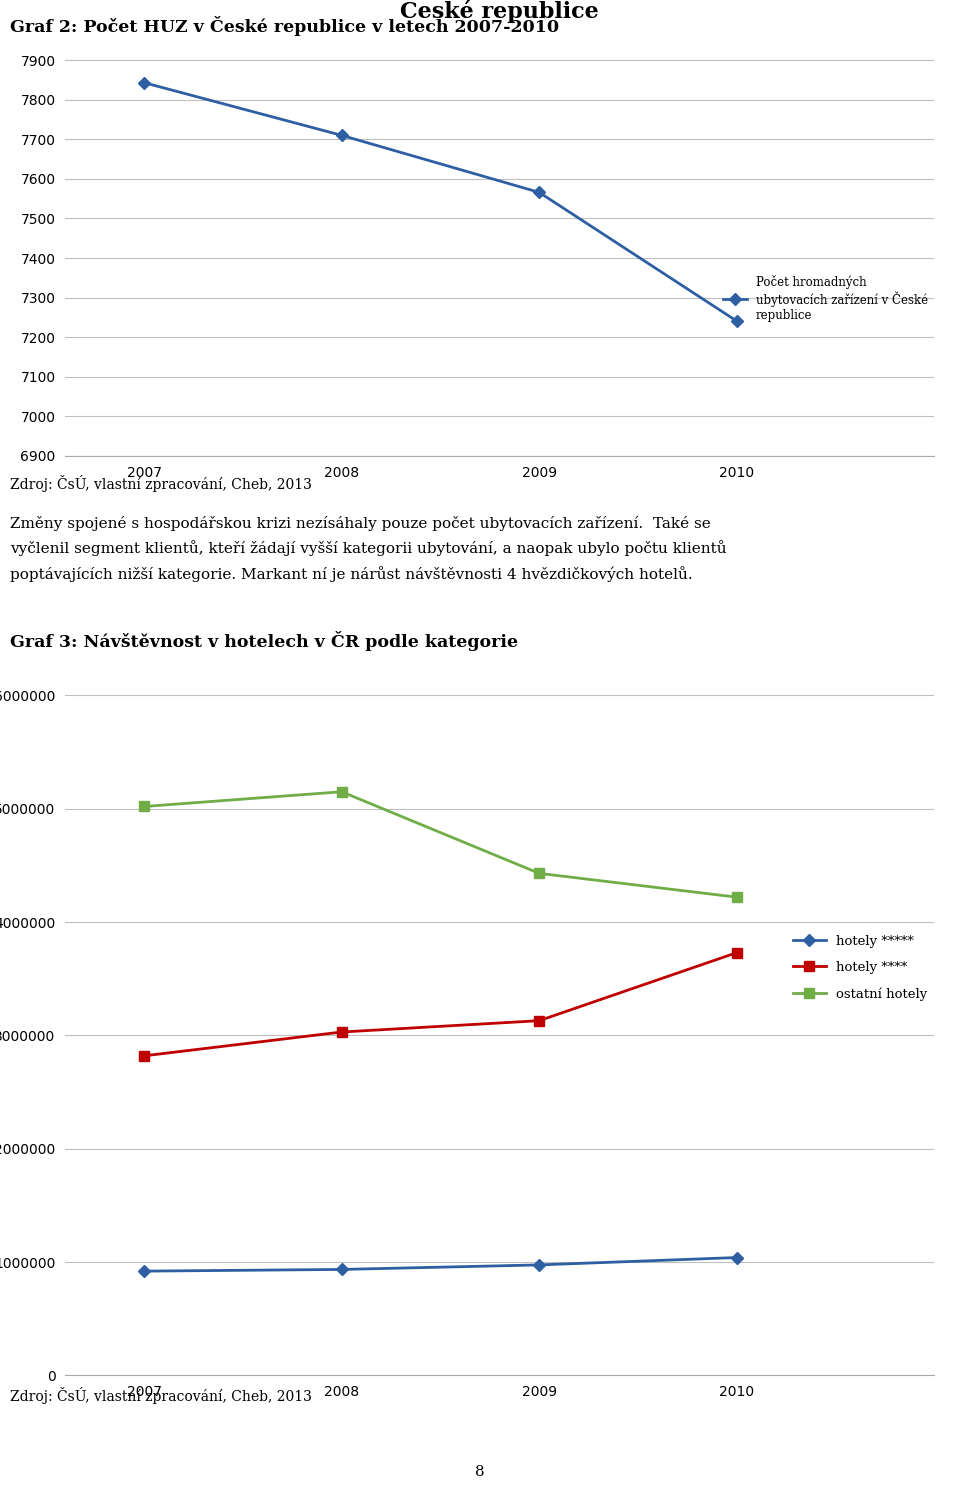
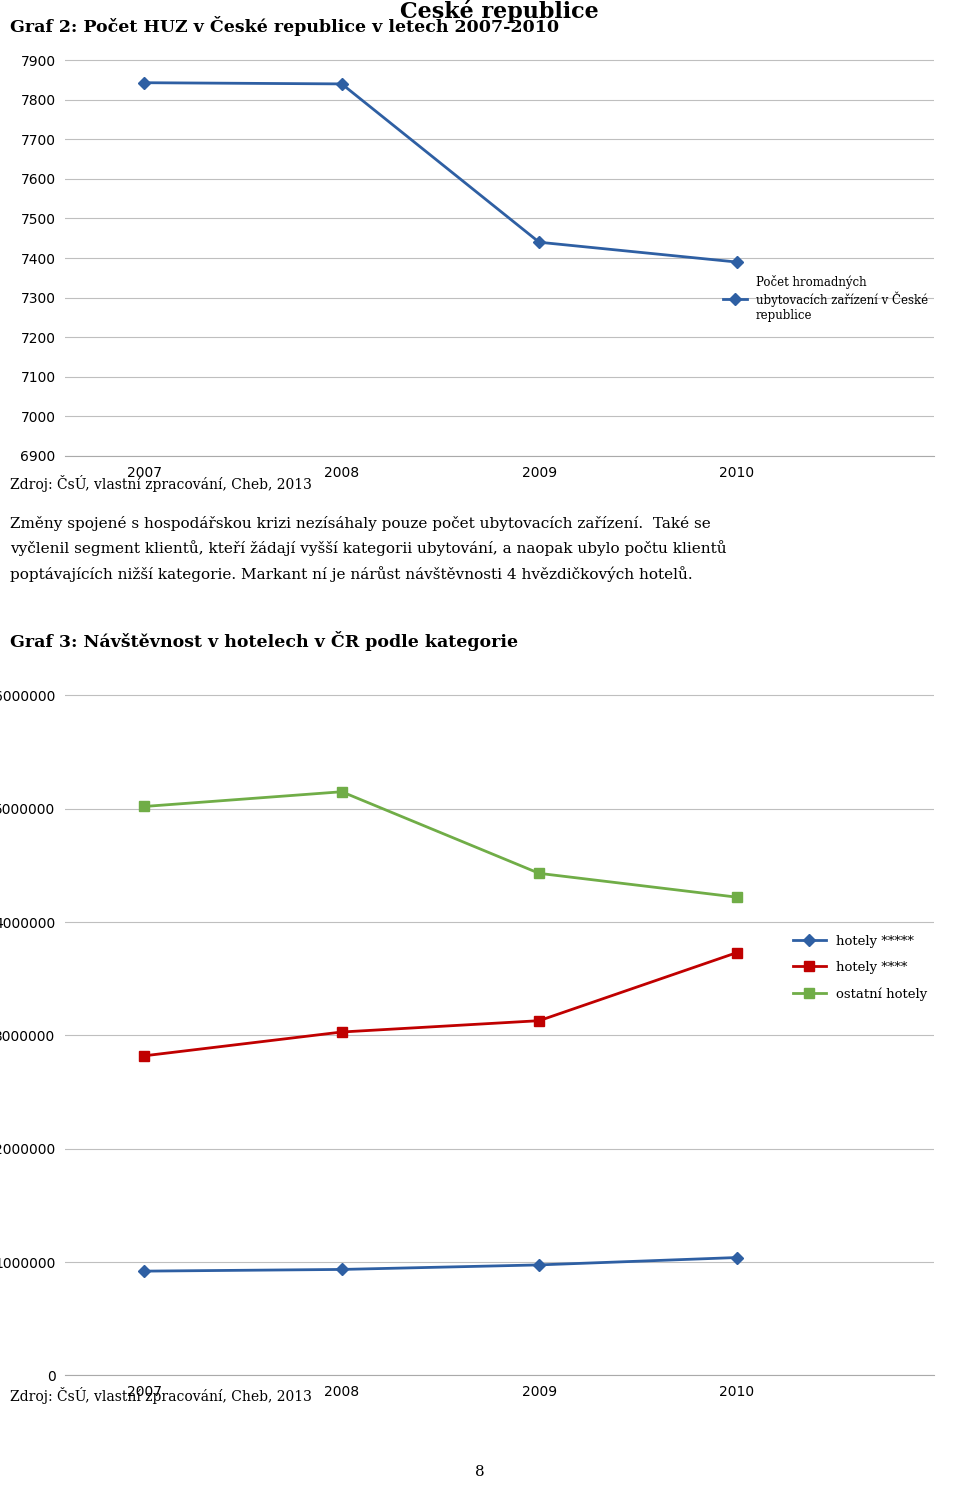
Počet hromadných ubytovacích zařízení v České republice/2008: 7710 -> 7840
Počet hromadných ubytovacích zařízení v České republice/2009: 7566 -> 7440
Počet hromadných ubytovacích zařízení v České republice/2010: 7241 -> 7390
